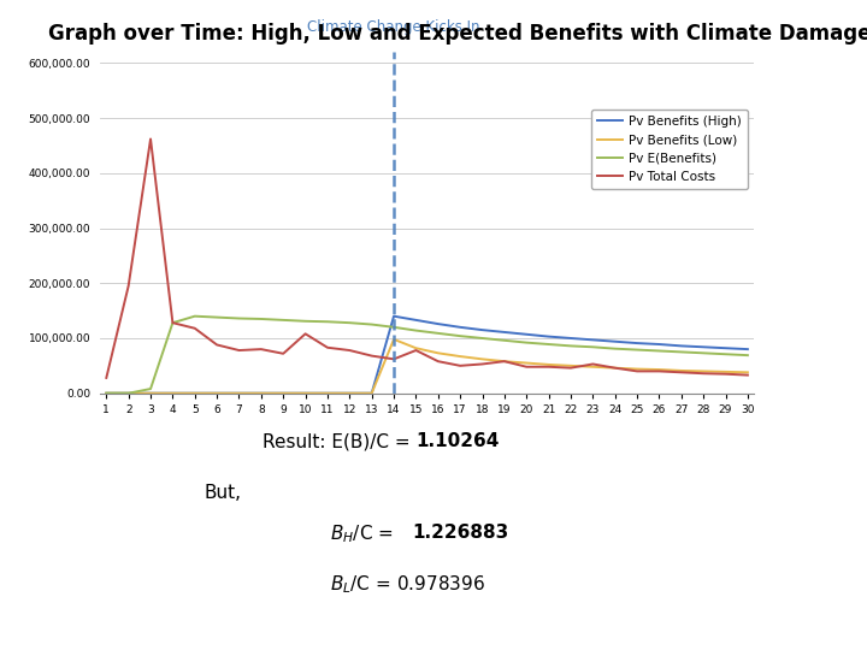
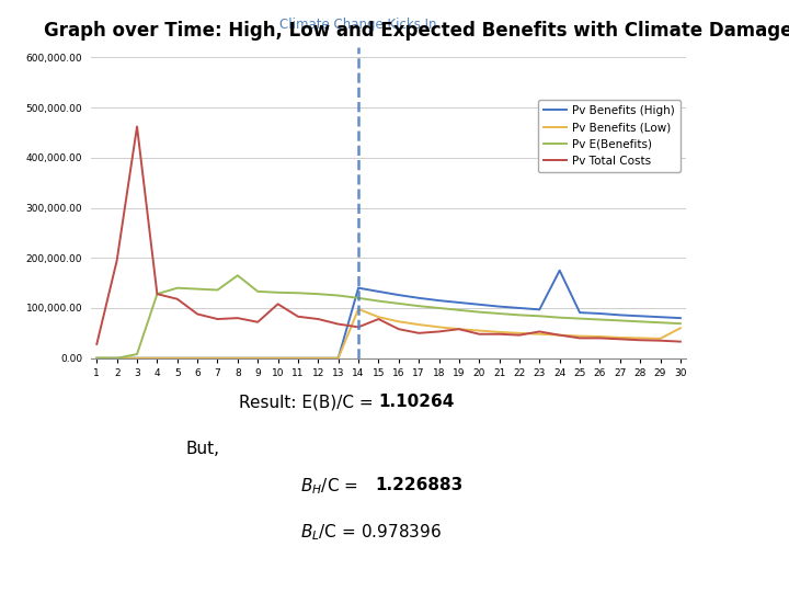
Pv E(Benefits)/8: 135,000 -> 165,000
Pv Benefits (High)/24: 94,000 -> 175,000
Pv Benefits (Low)/30: 38,000 -> 60,000
